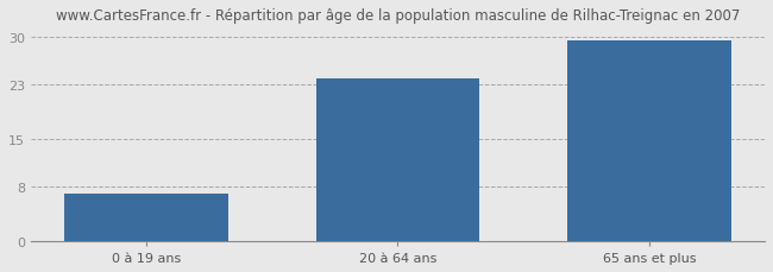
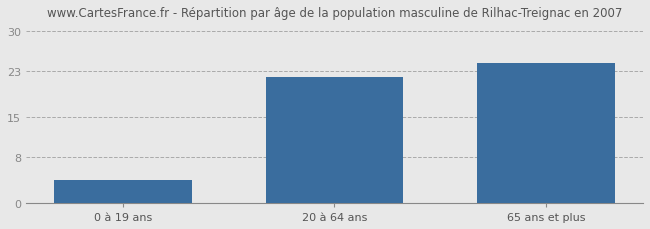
0 à 19 ans: 7.0 -> 4.0
20 à 64 ans: 24.0 -> 22.0
65 ans et plus: 29.5 -> 24.4
